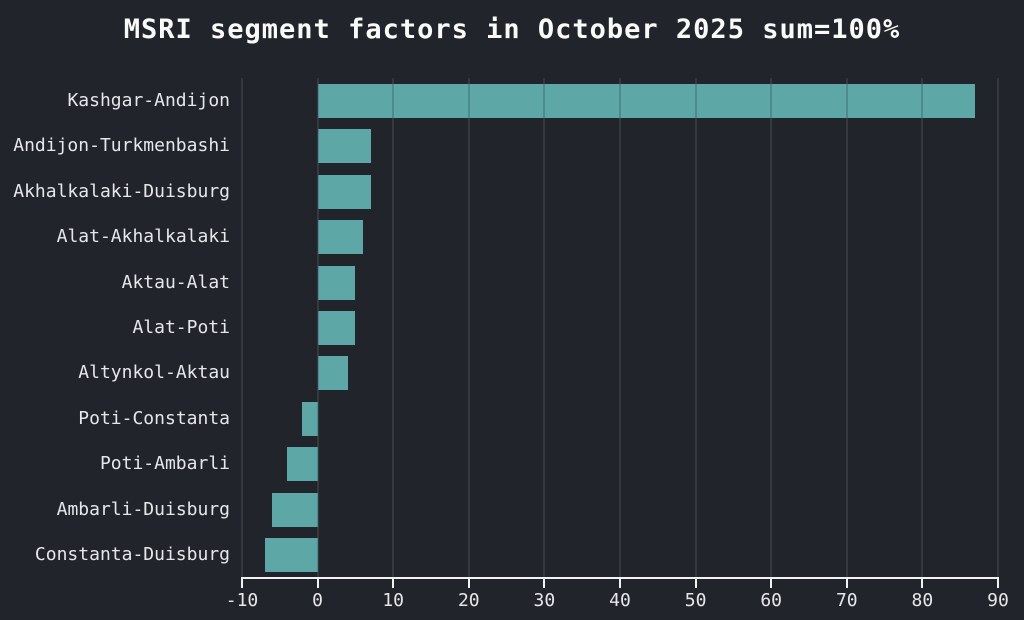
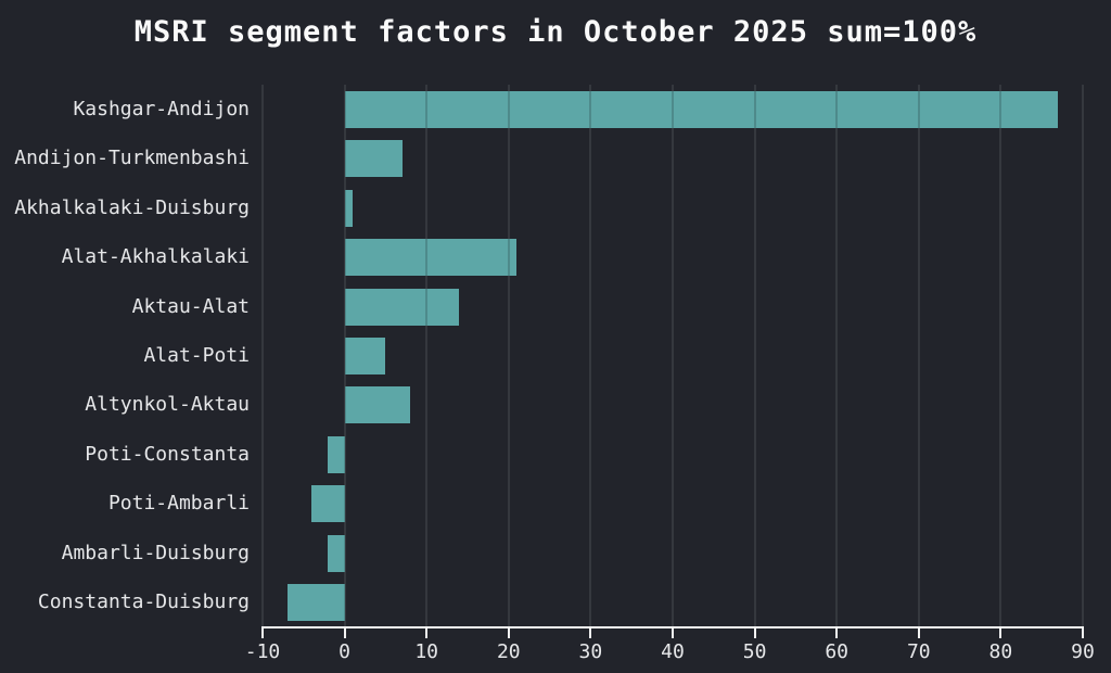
Akhalkalaki-Duisburg: 7 -> 1
Alat-Akhalkalaki: 6 -> 21
Aktau-Alat: 5 -> 14
Altynkol-Aktau: 4 -> 8
Ambarli-Duisburg: -6 -> -2
